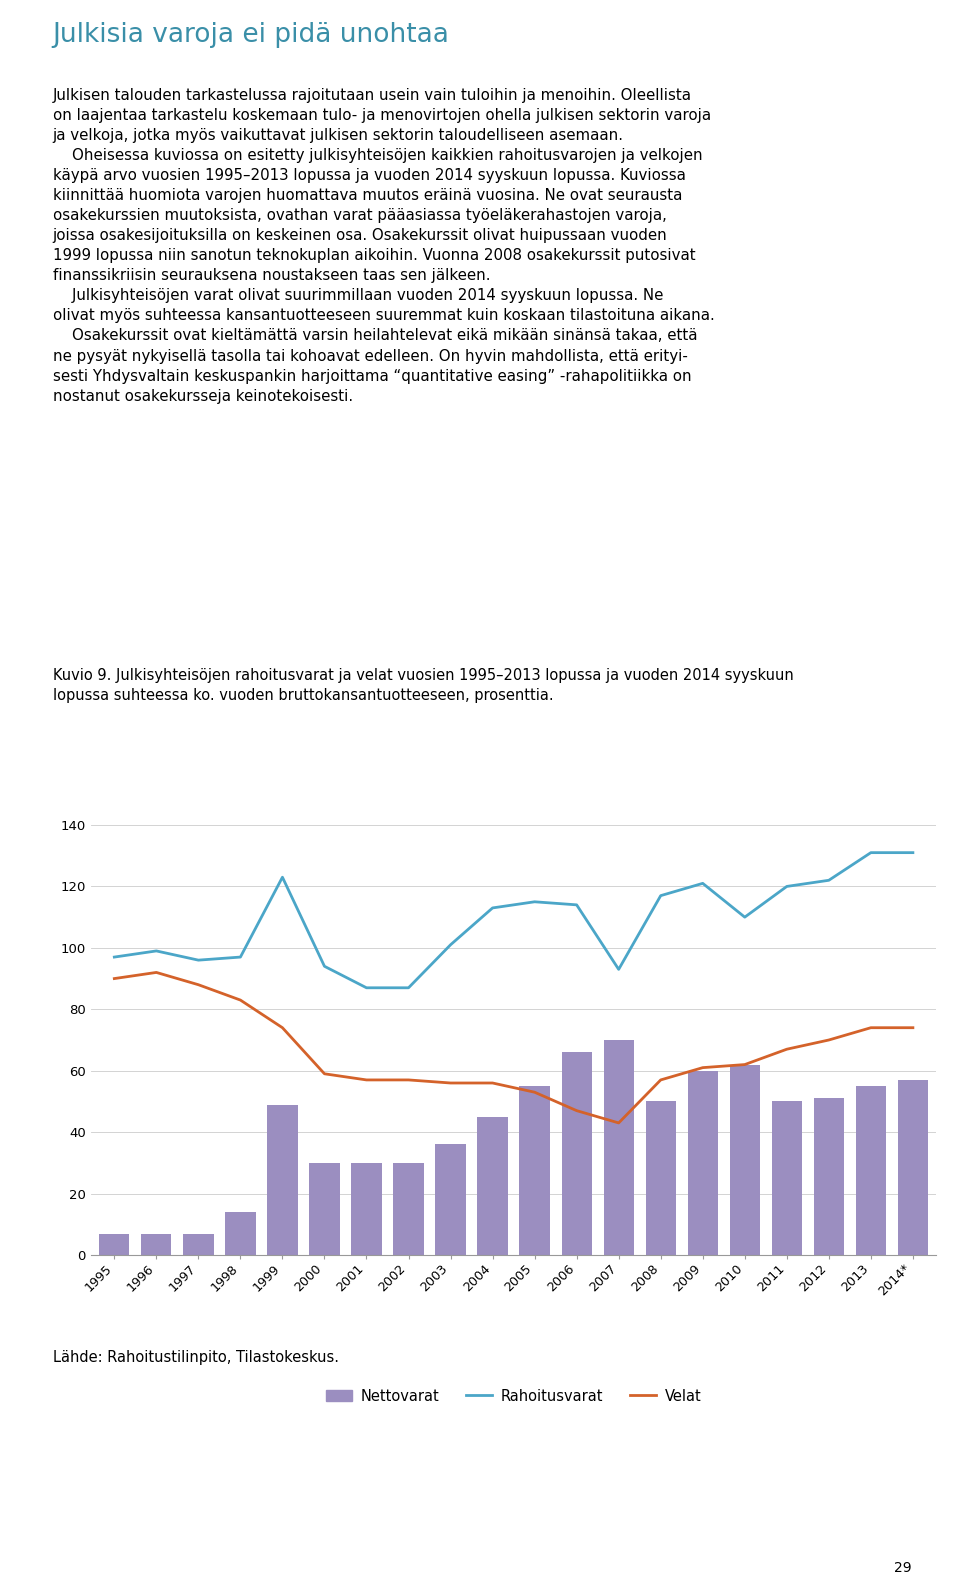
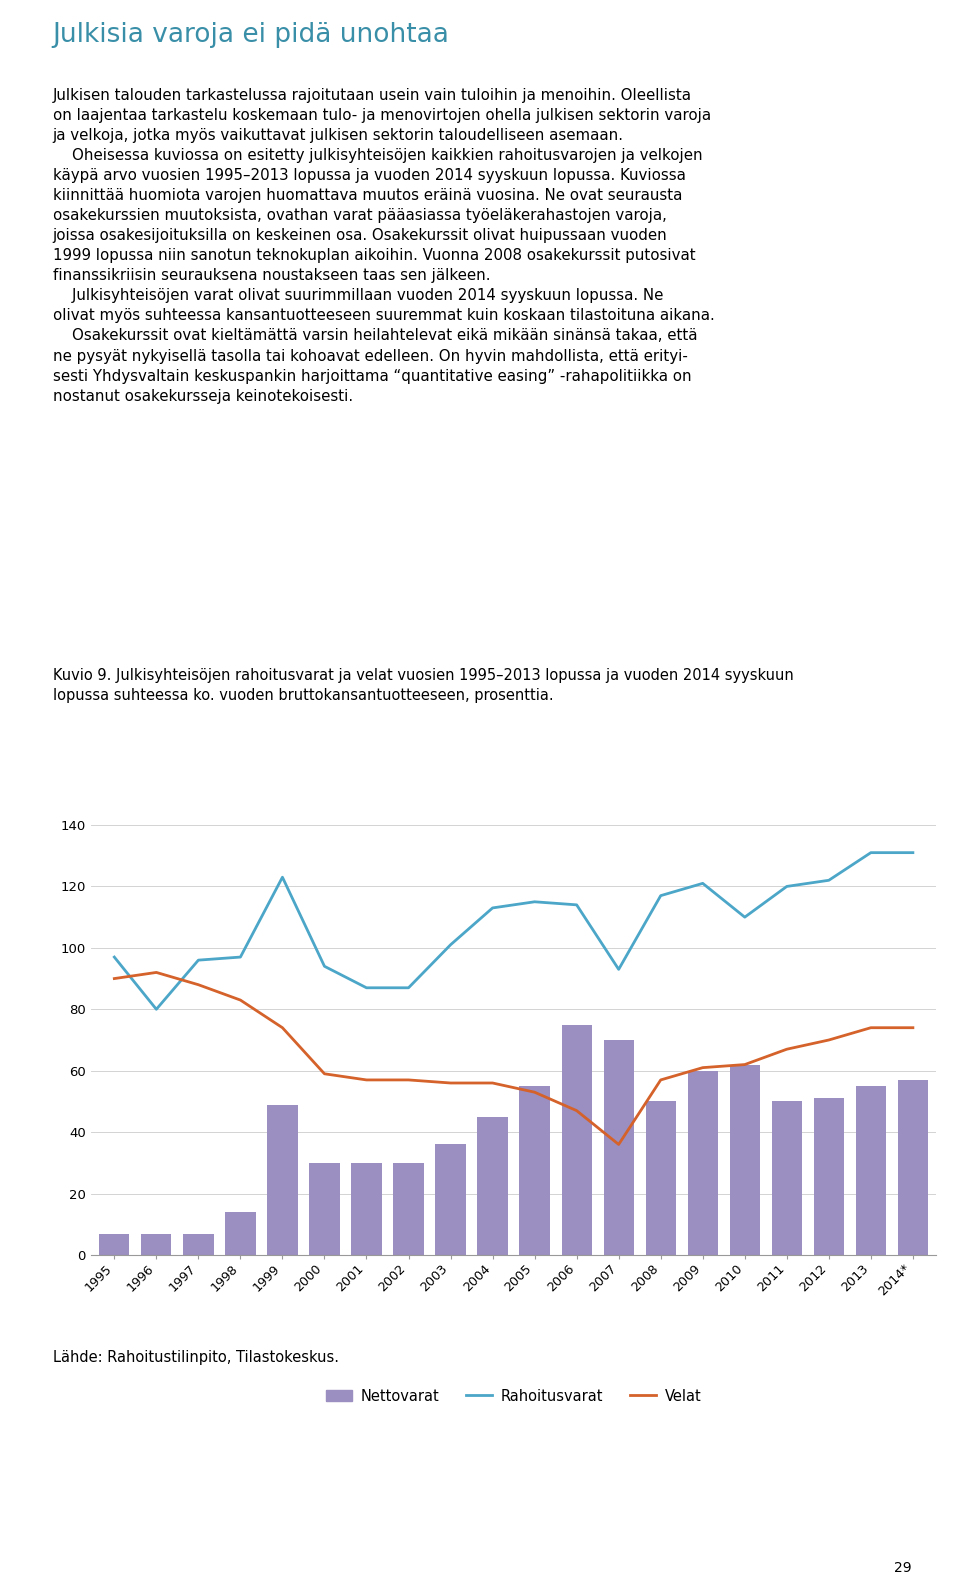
Rahoitusvarat/1996: 99 -> 80
Nettovarat/2006: 66 -> 75
Velat/2007: 43 -> 36
